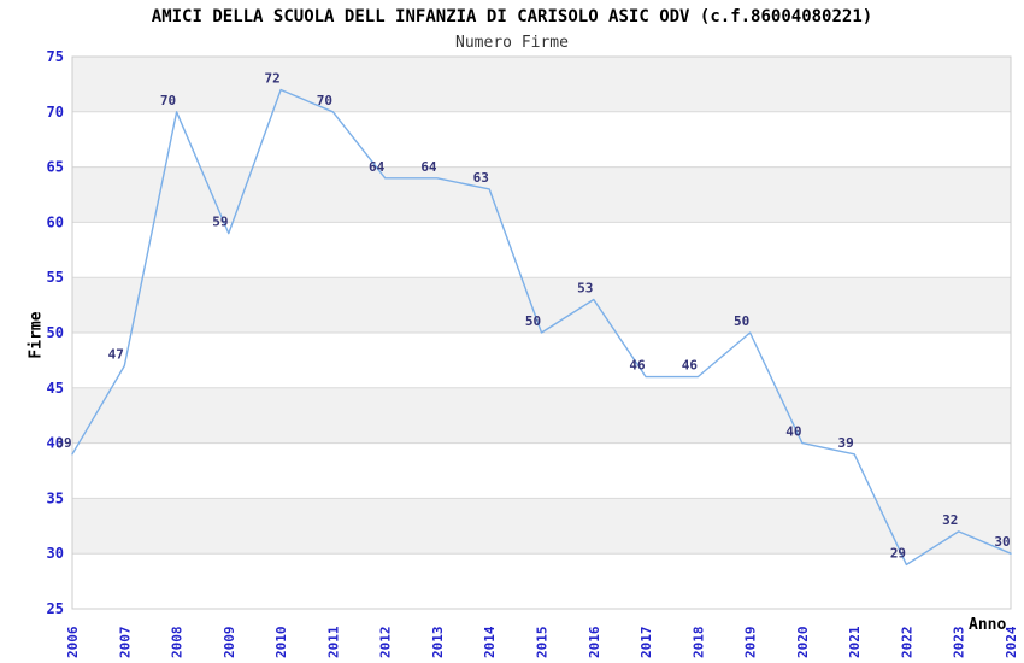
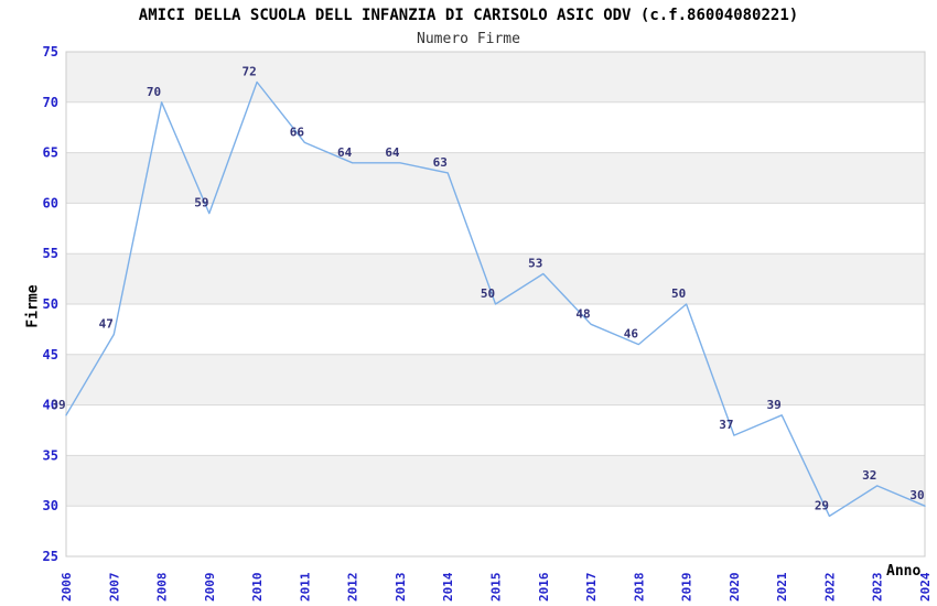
2011: 70 -> 66
2017: 46 -> 48
2020: 40 -> 37
